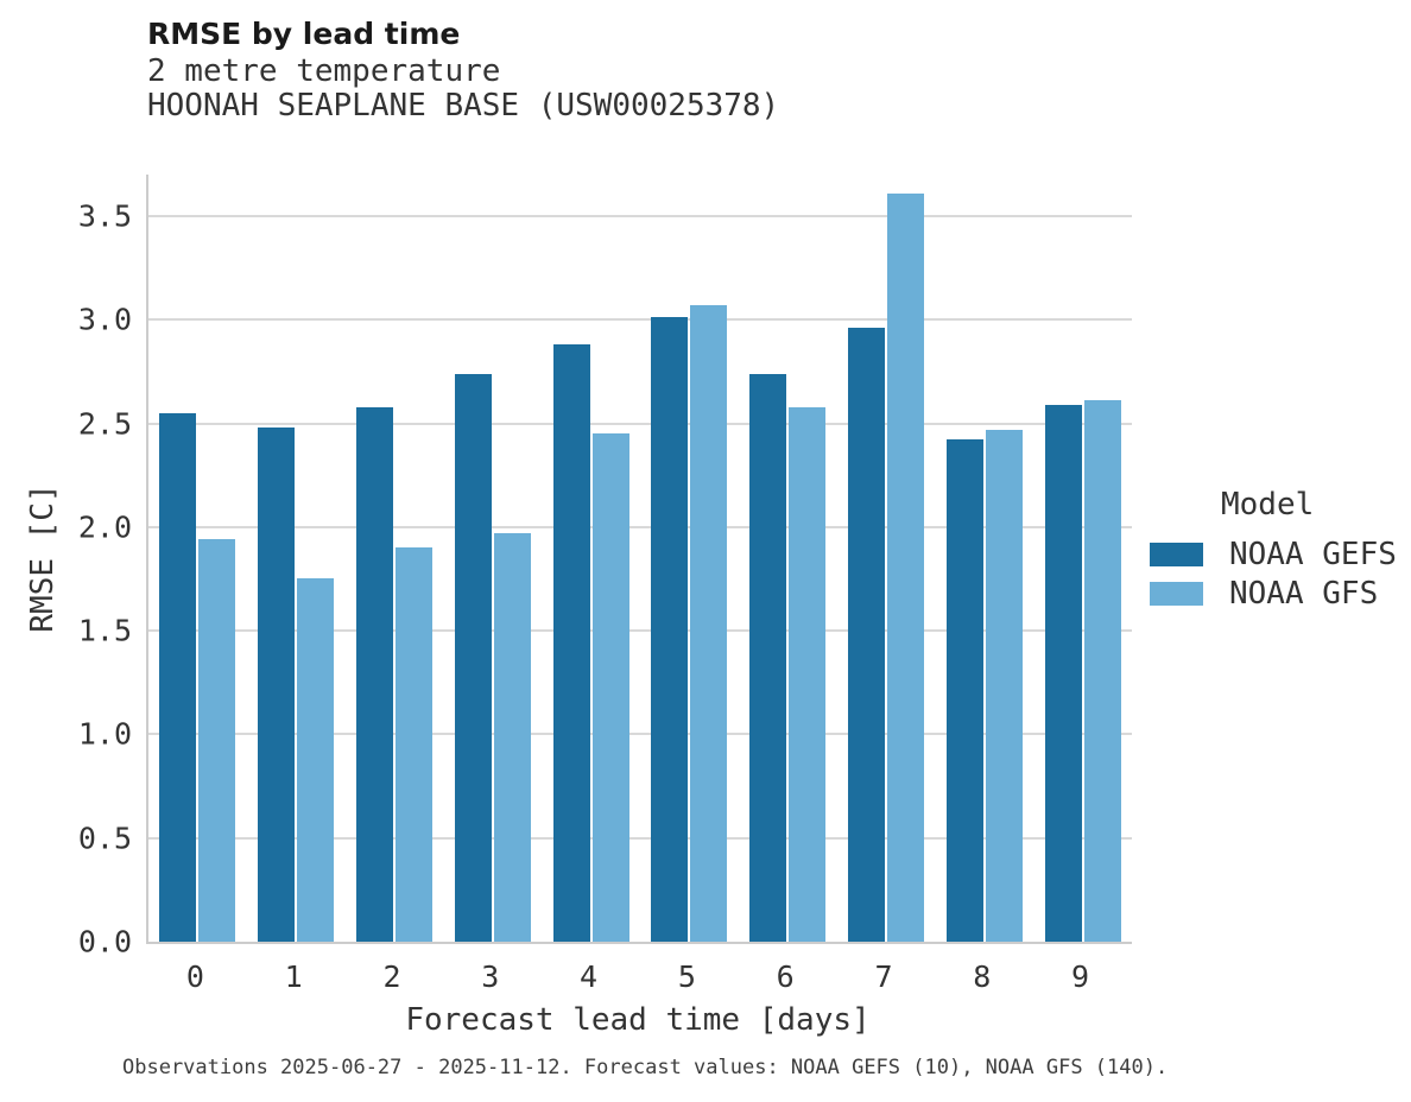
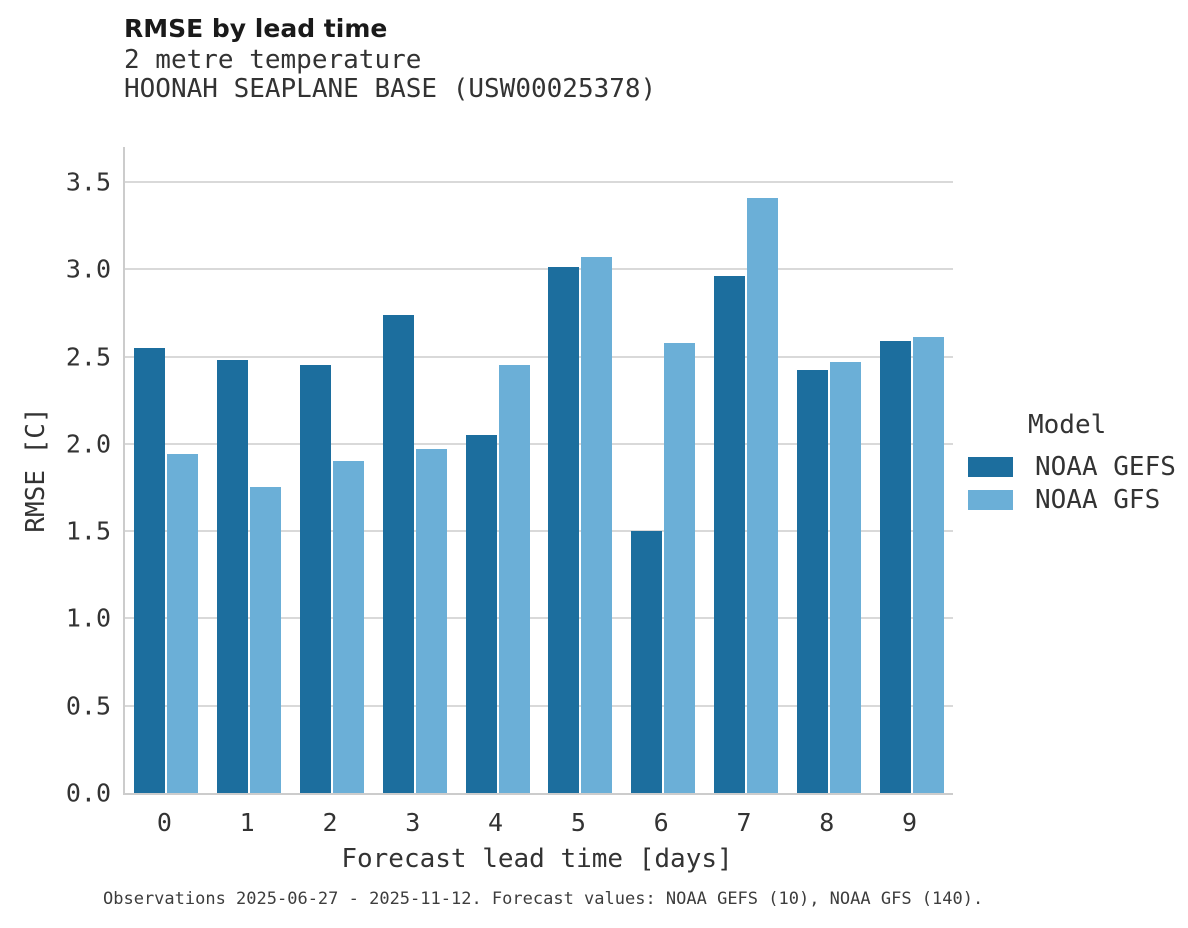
NOAA GEFS/2: 2.58 -> 2.45
NOAA GEFS/4: 2.88 -> 2.05
NOAA GEFS/6: 2.74 -> 1.50
NOAA GFS/7: 3.61 -> 3.41
